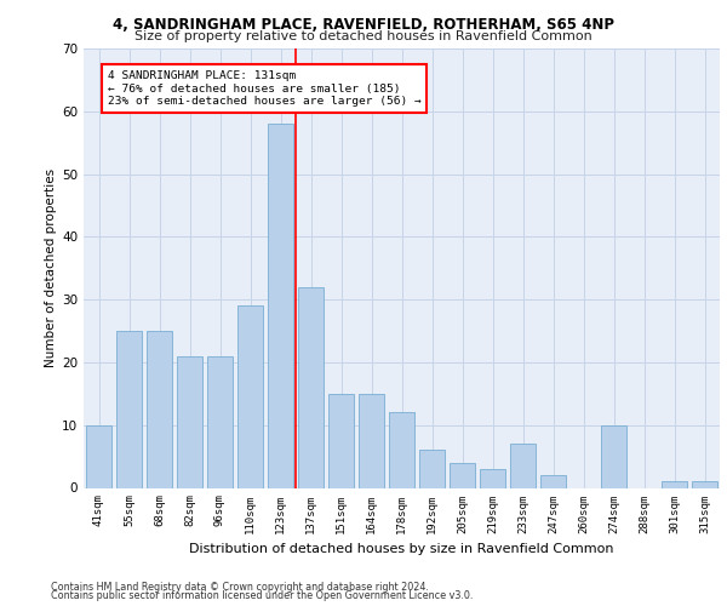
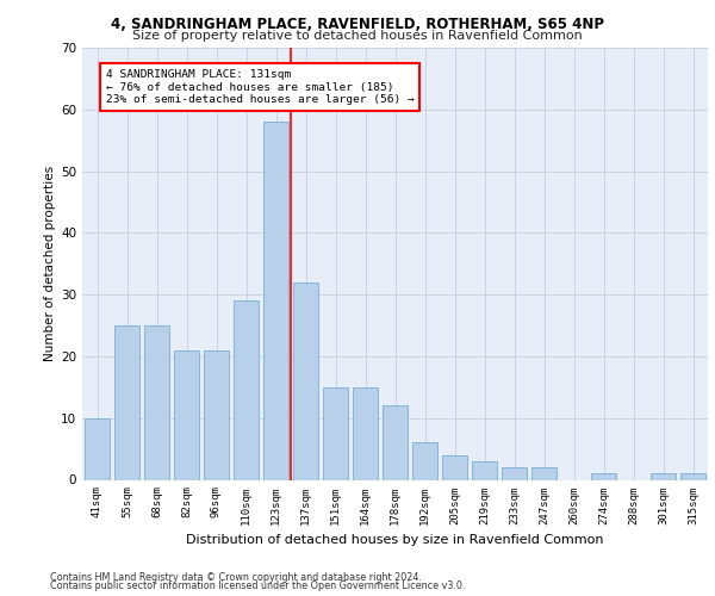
233sqm: 7 -> 2
274sqm: 10 -> 1
